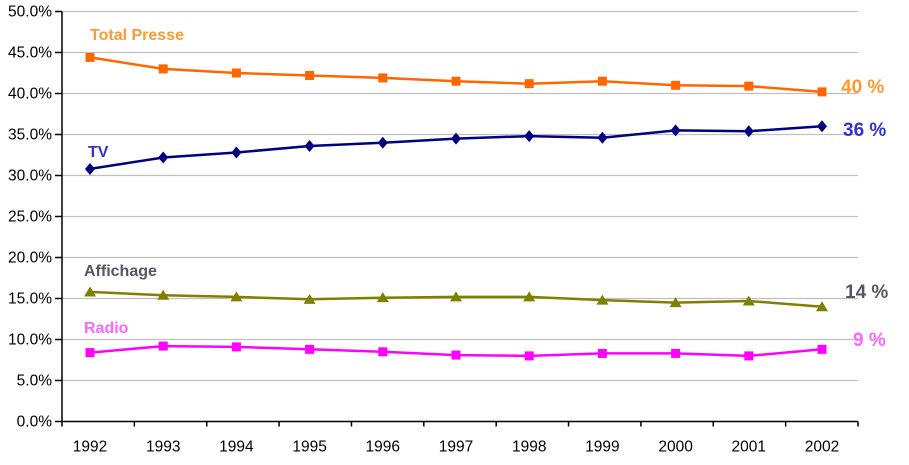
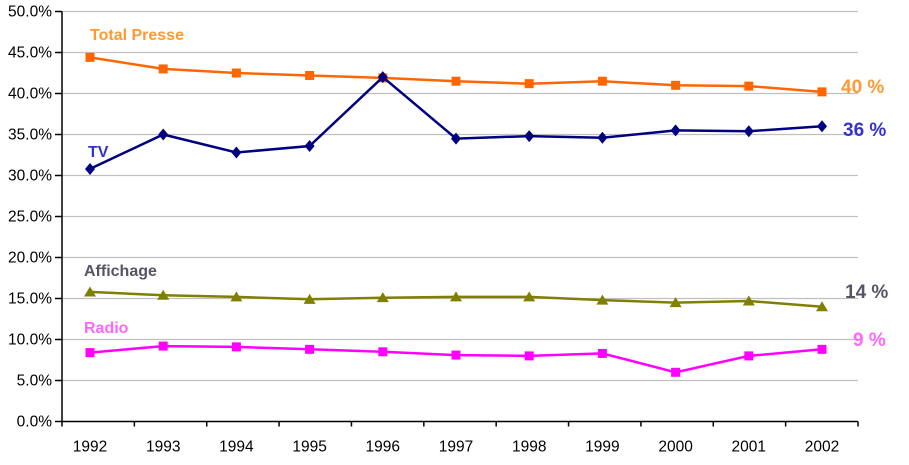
TV/1993: 32% -> 35%
TV/1996: 34% -> 42%
Radio/2000: 8% -> 6%
